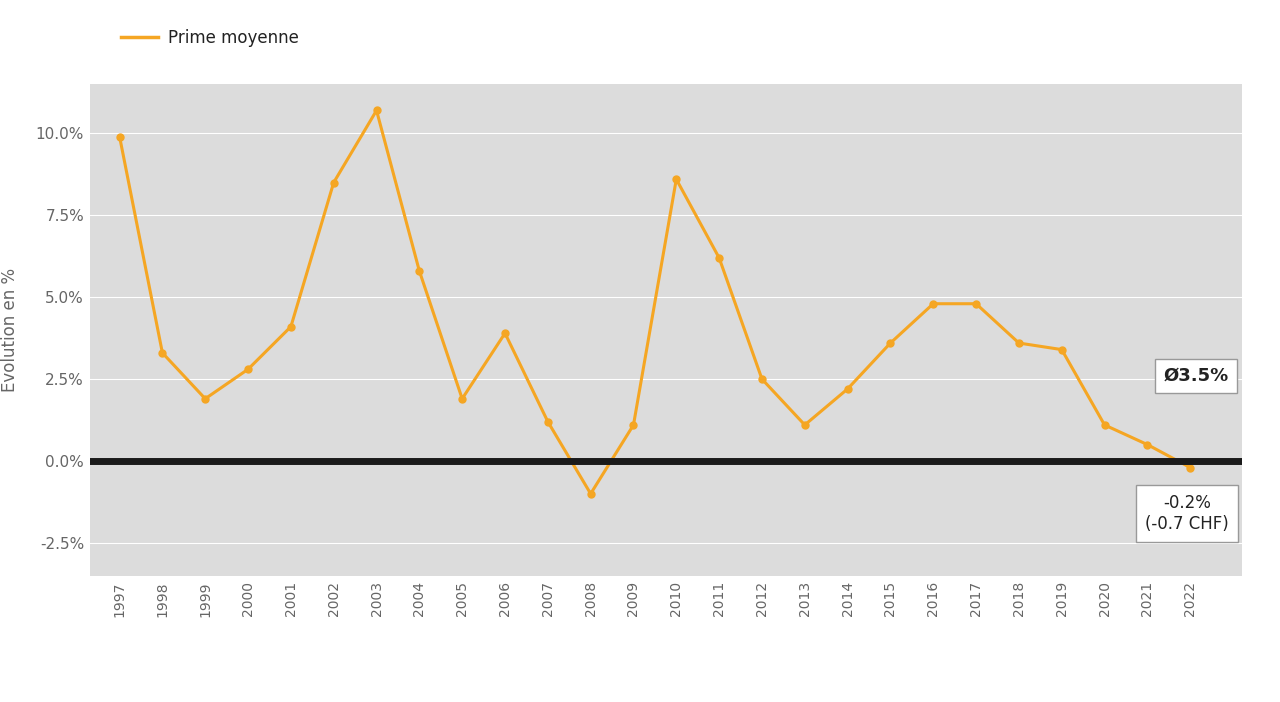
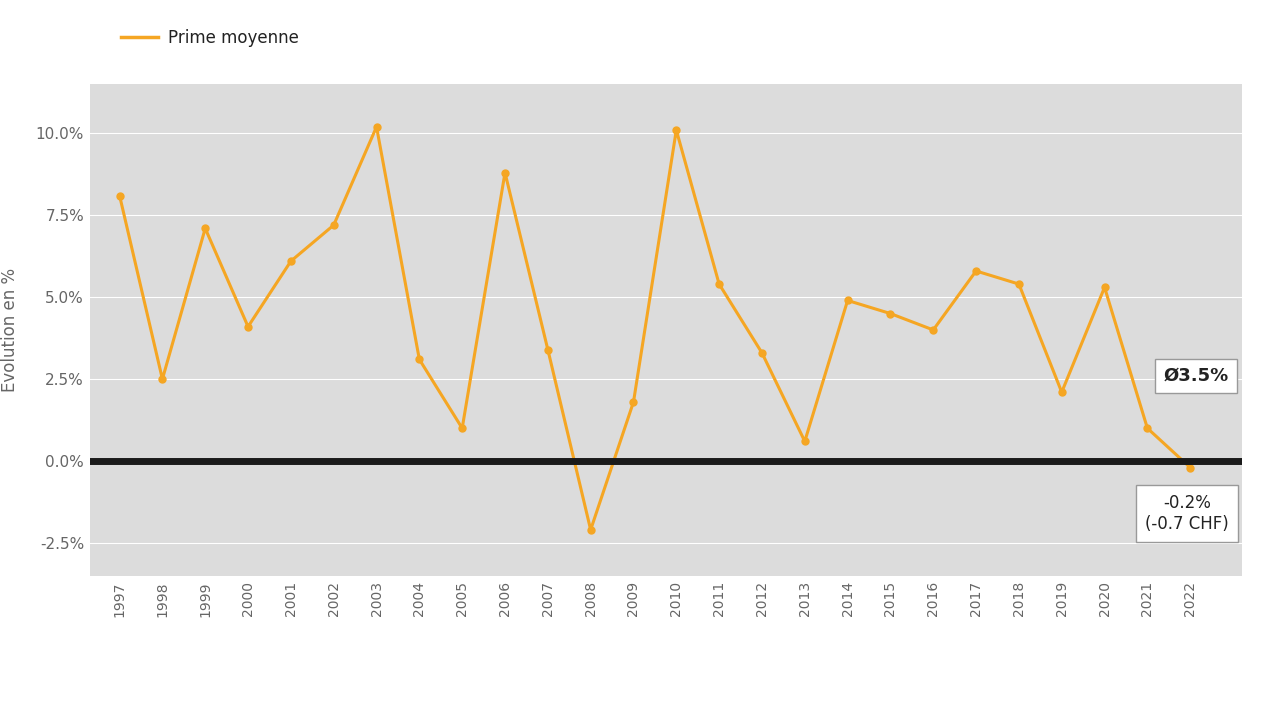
1997: 9.9% -> 8.1%
1998: 3.3% -> 2.5%
1999: 1.9% -> 7.1%
2000: 2.8% -> 4.1%
2001: 4.1% -> 6.1%
2002: 8.5% -> 7.2%
2003: 10.7% -> 10.2%
2004: 5.8% -> 3.1%
2005: 1.9% -> 1.0%
2006: 3.9% -> 8.8%
2007: 1.2% -> 3.4%
2008: -1.0% -> -2.1%
2009: 1.1% -> 1.8%
2010: 8.6% -> 10.1%
2011: 6.2% -> 5.4%
2012: 2.5% -> 3.3%
2013: 1.1% -> 0.6%
2014: 2.2% -> 4.9%
2015: 3.6% -> 4.5%
2016: 4.8% -> 4.0%
2017: 4.8% -> 5.8%
2018: 3.6% -> 5.4%
2019: 3.4% -> 2.1%
2020: 1.1% -> 5.3%
2021: 0.5% -> 1.0%
